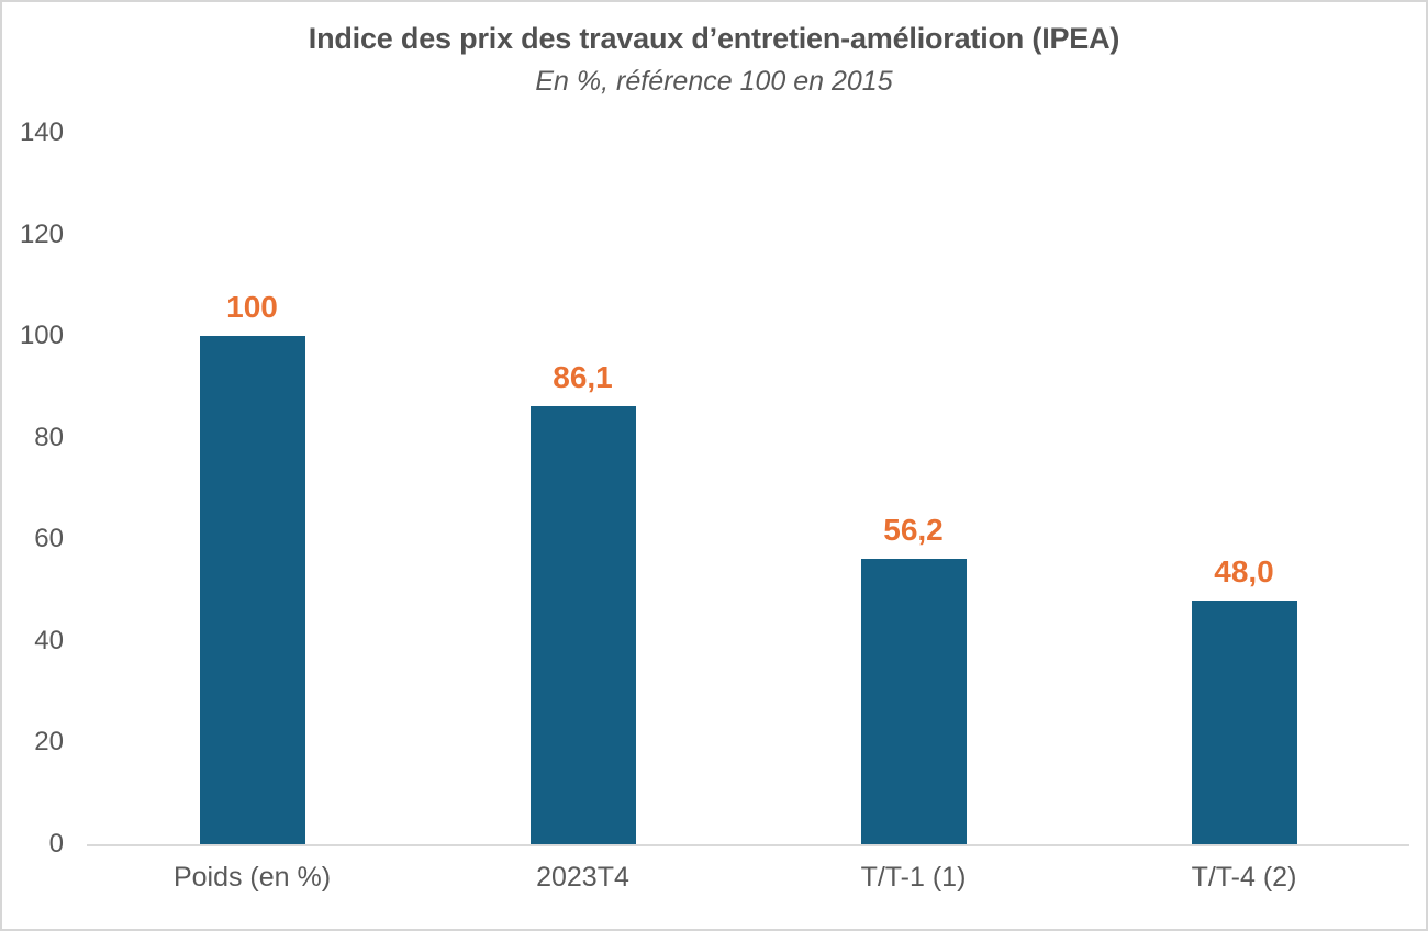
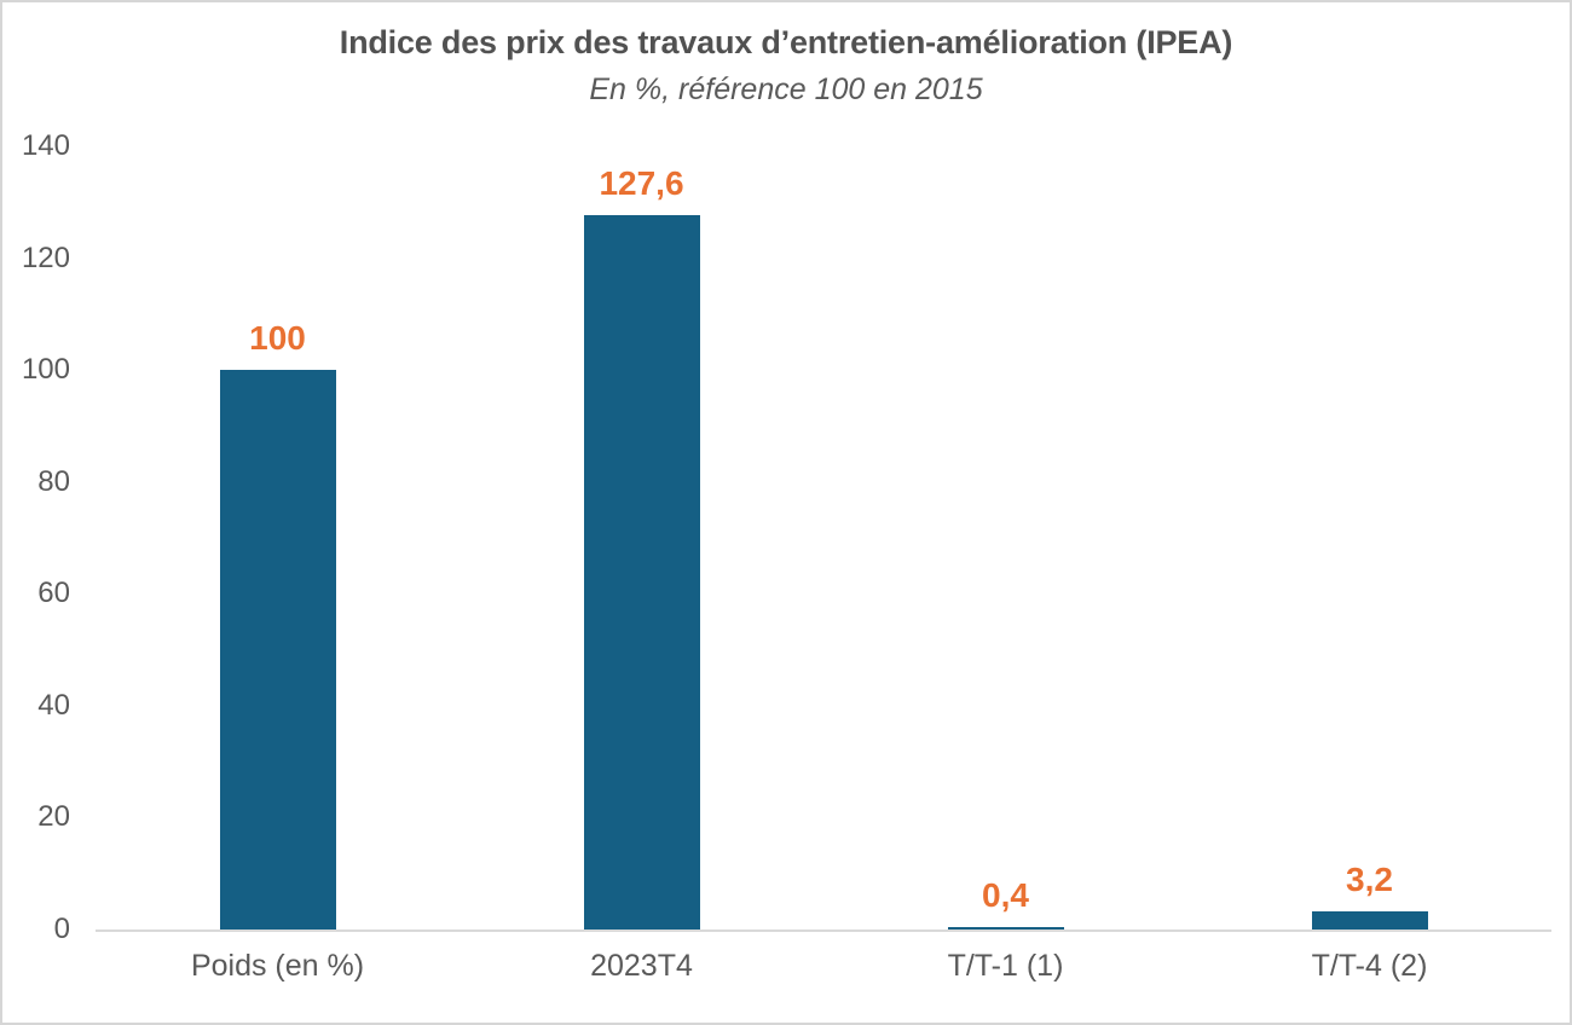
2023T4: 86,1 -> 127,6
T/T-1 (1): 56,2 -> 0,4
T/T-4 (2): 48,0 -> 3,2
